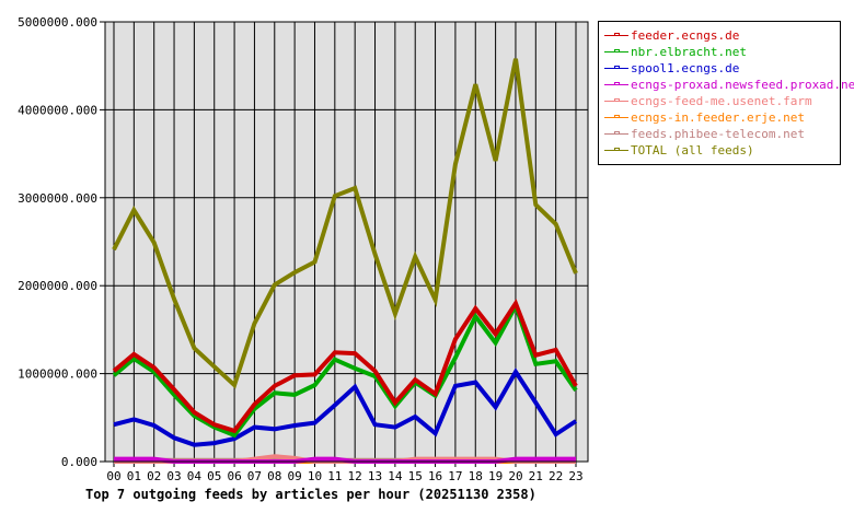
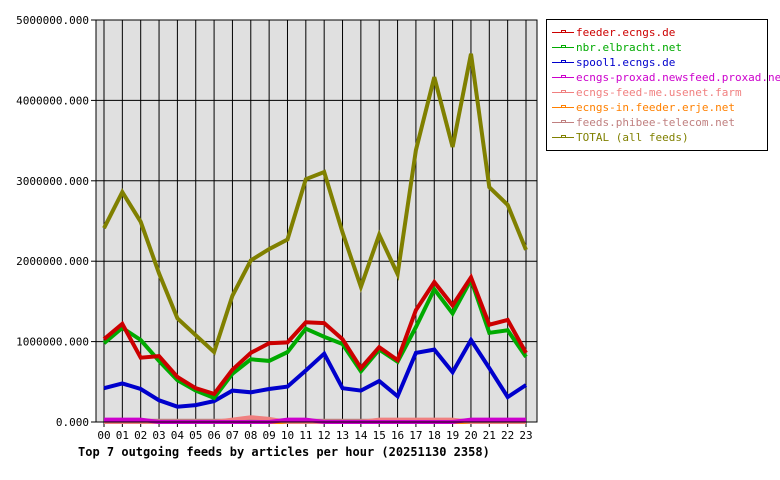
feeder.ecngs.de/02: 1100000 -> 800000
